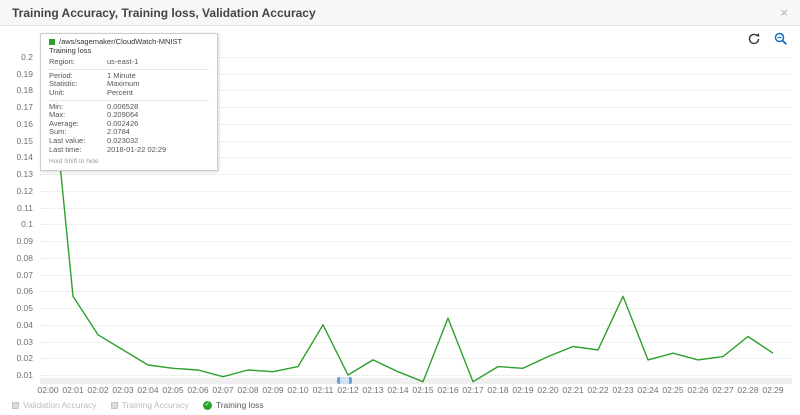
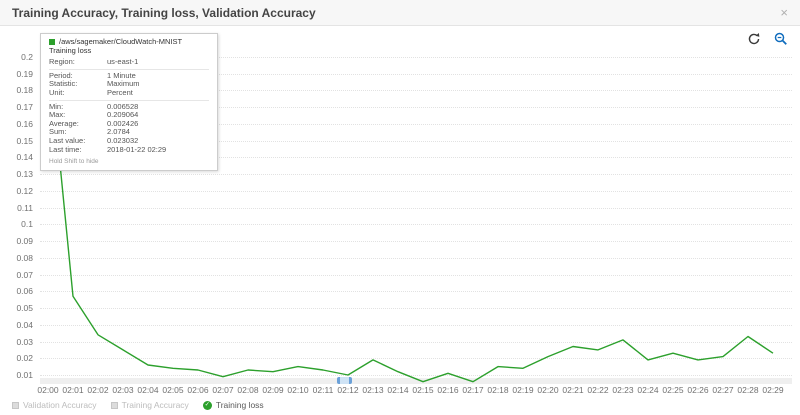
02:11: 0.040 -> 0.013
02:16: 0.044 -> 0.011
02:23: 0.057 -> 0.031
